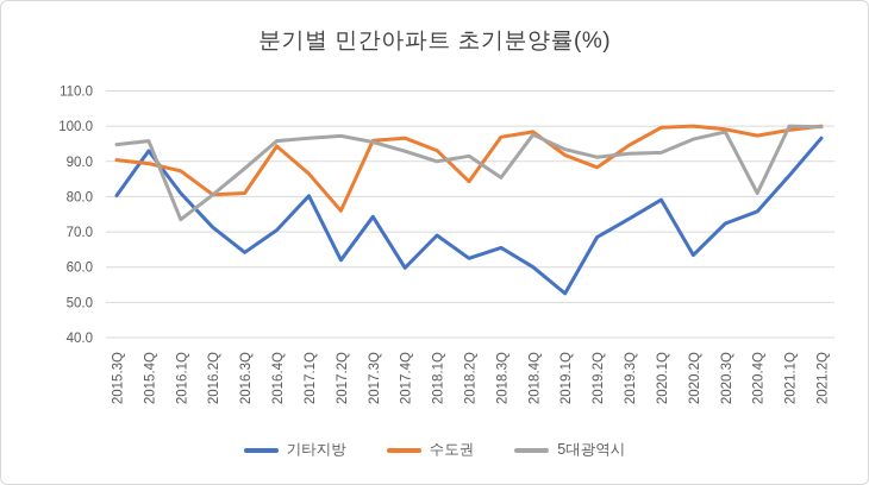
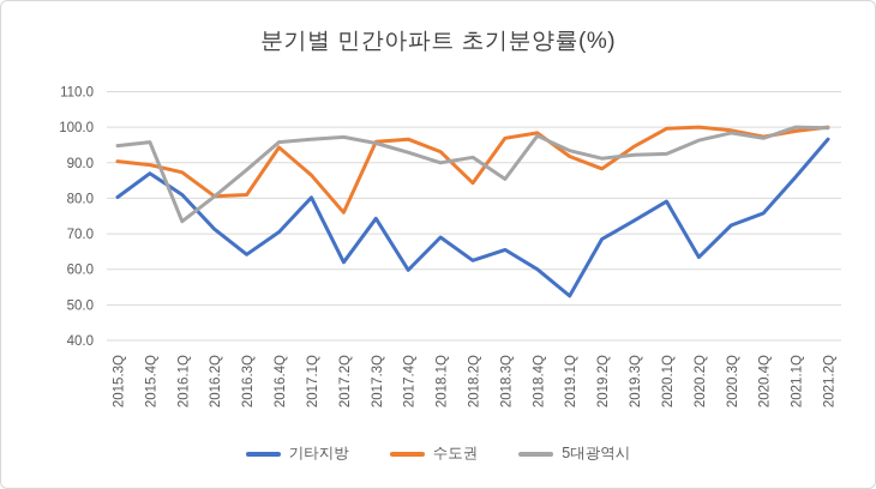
기타지방/2015.4Q: 93 -> 87
5대광역시/2020.4Q: 81 -> 97
